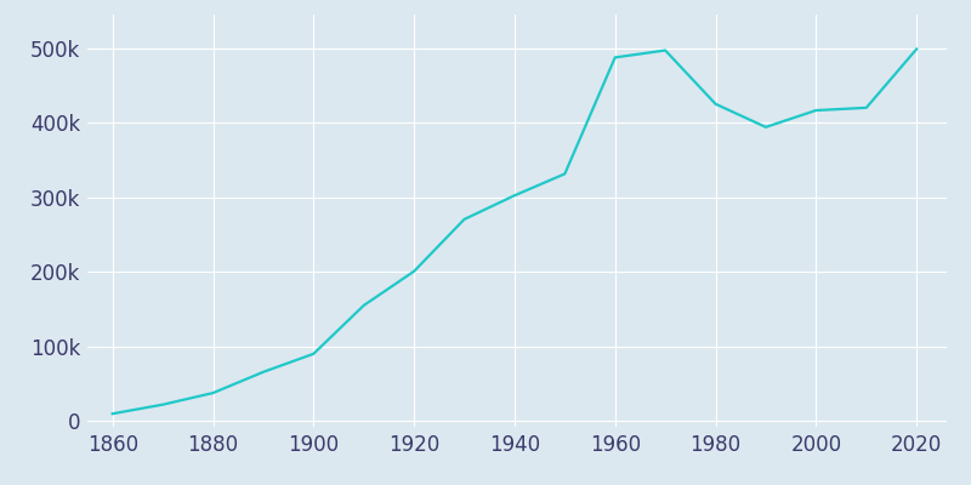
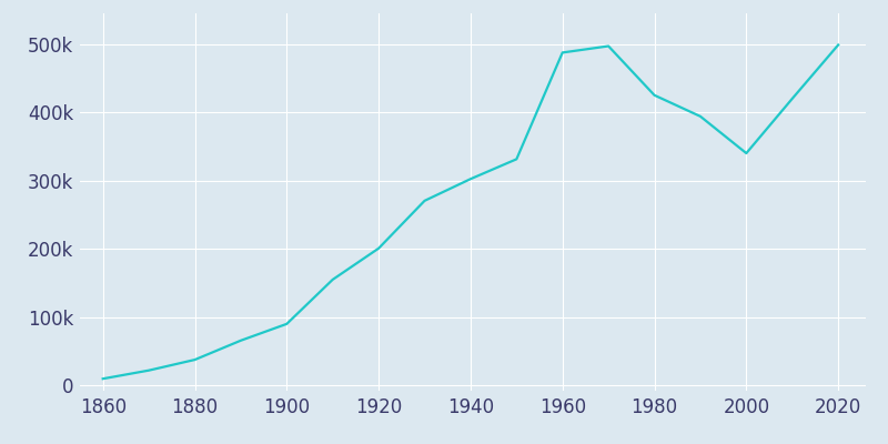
2000: 416k -> 340k
